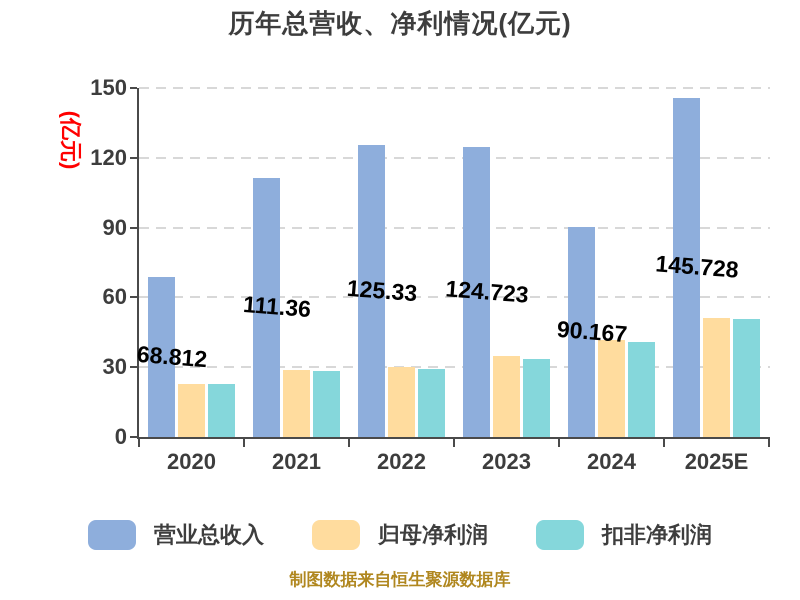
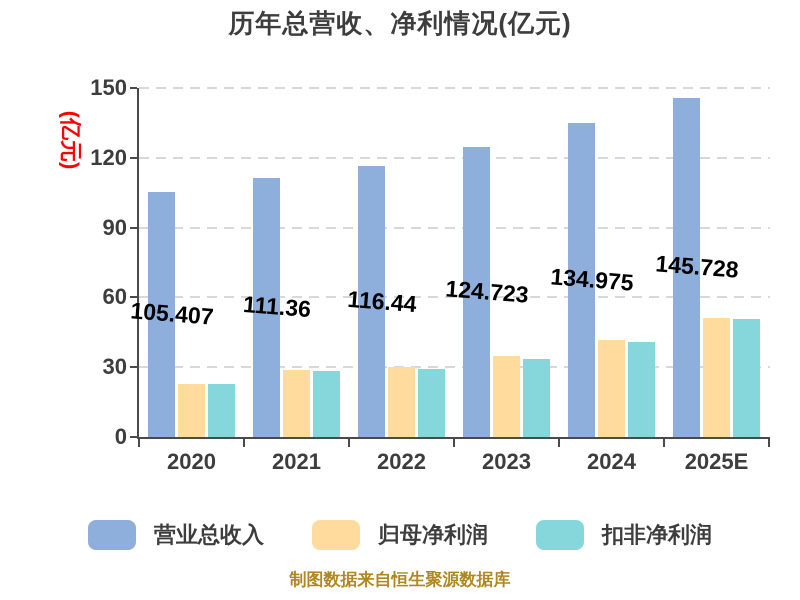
营业总收入/2020: 68.812 -> 105.407
营业总收入/2022: 125.33 -> 116.44
营业总收入/2024: 90.167 -> 134.975
